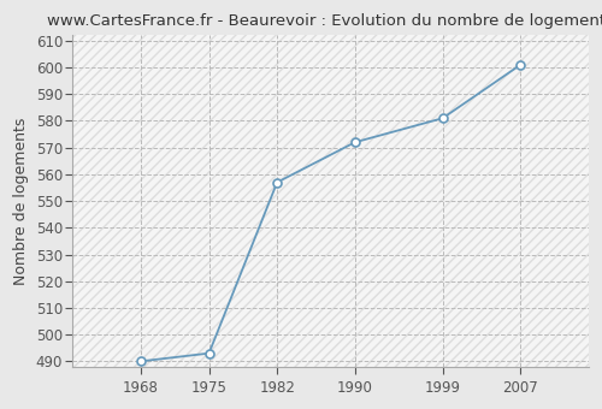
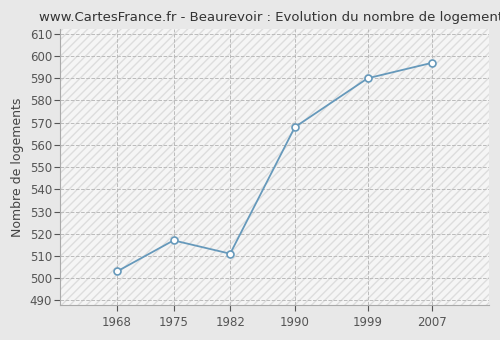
1968: 490 -> 503
1975: 493 -> 517
1982: 557 -> 511
1990: 572 -> 568
1999: 581 -> 590
2007: 601 -> 597
